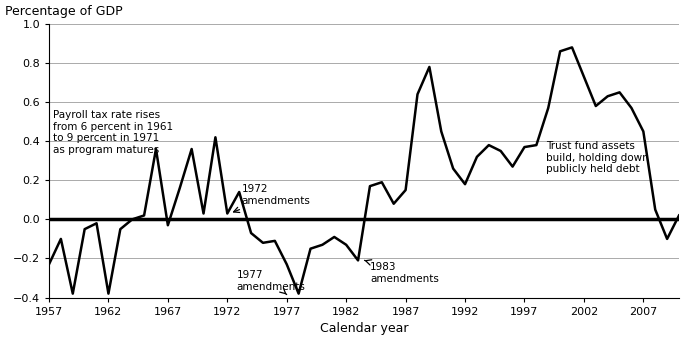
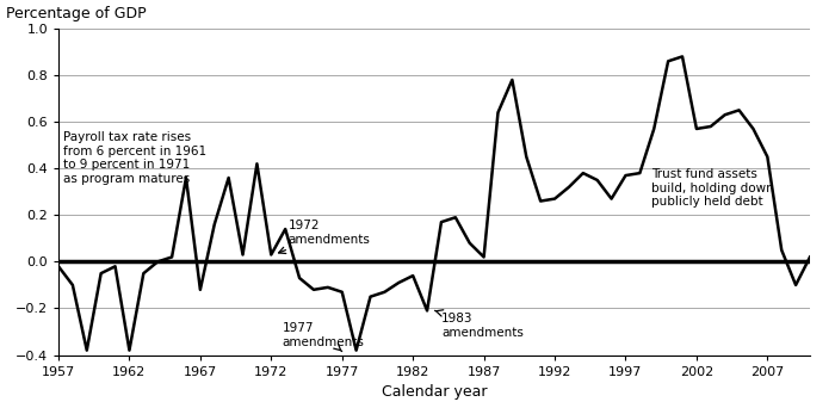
1957: -0.23 -> -0.02
1967: -0.03 -> -0.12
1977: -0.23 -> -0.13
1982: -0.13 -> -0.06
1987: 0.15 -> 0.02
1992: 0.18 -> 0.27
2002: 0.73 -> 0.57
